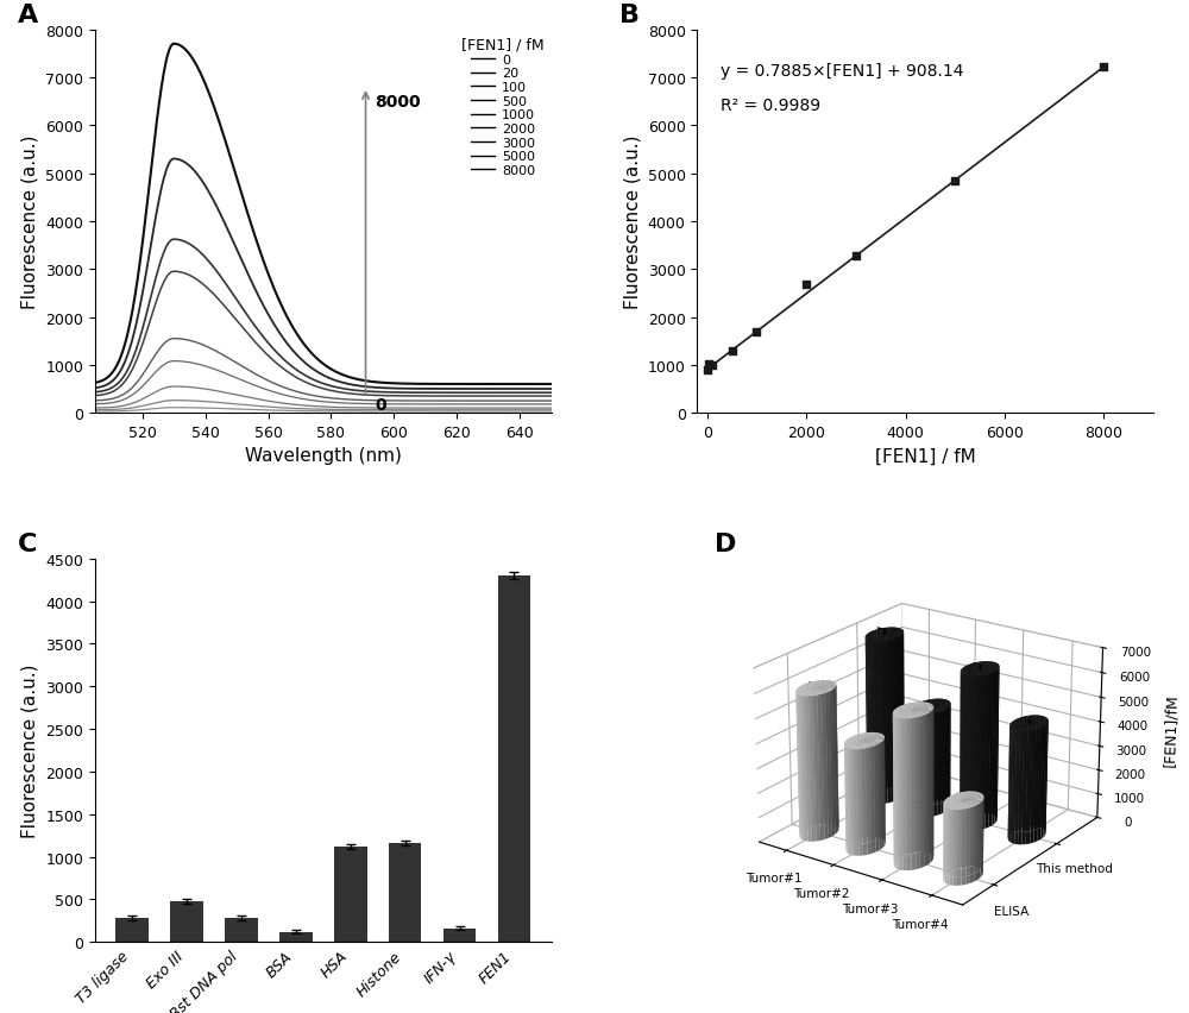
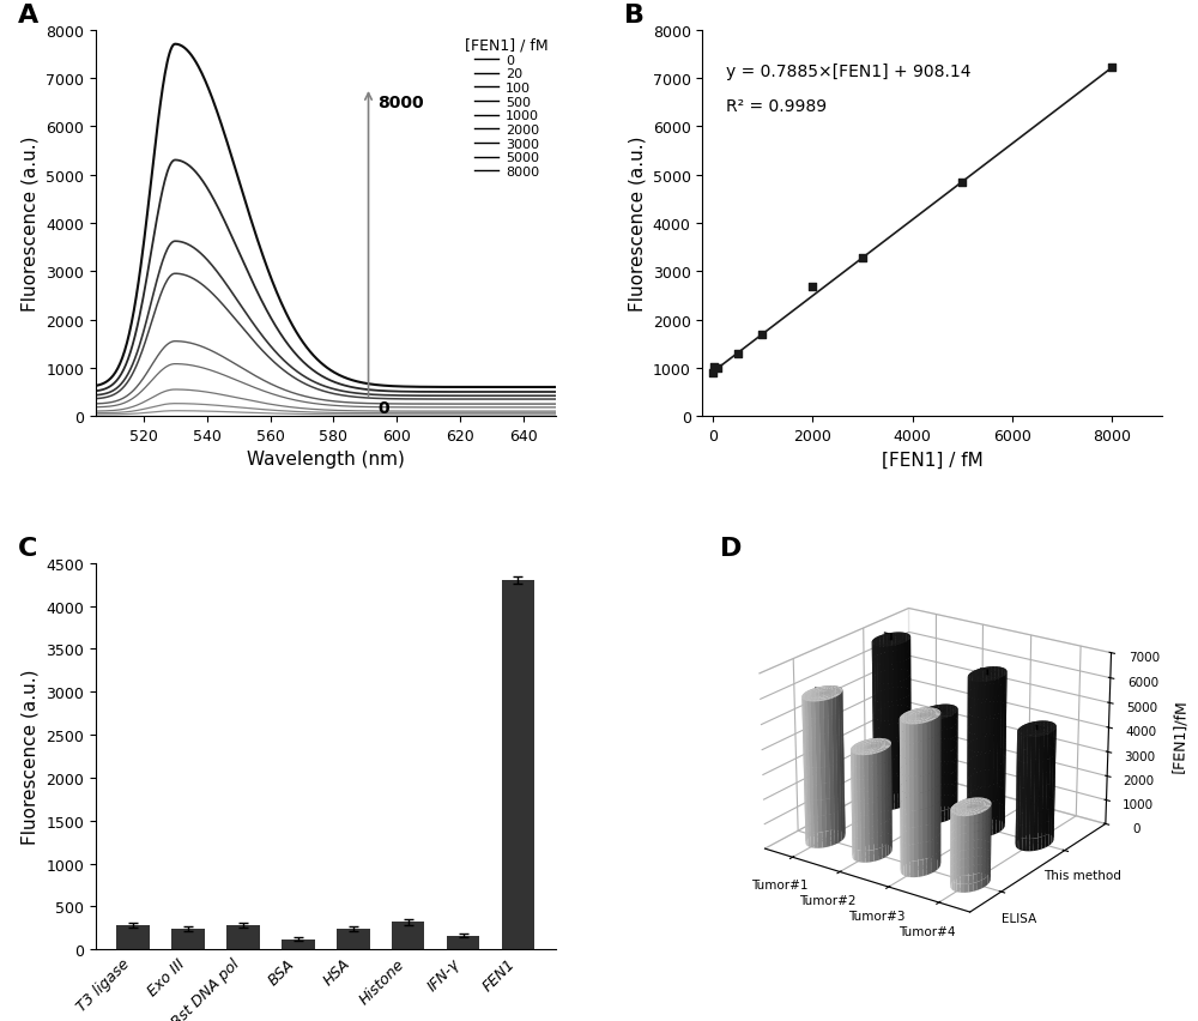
Exo III: 480 -> 240
HSA: 1120 -> 240
Histone: 1160 -> 320
